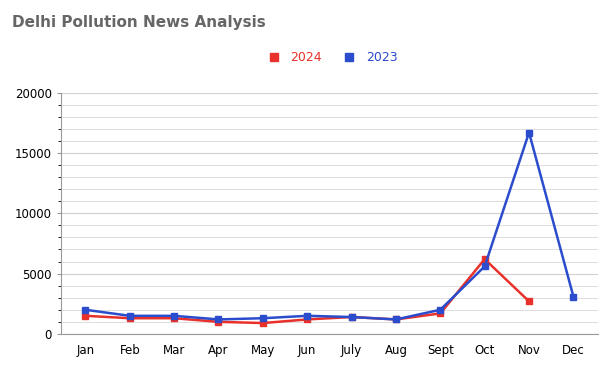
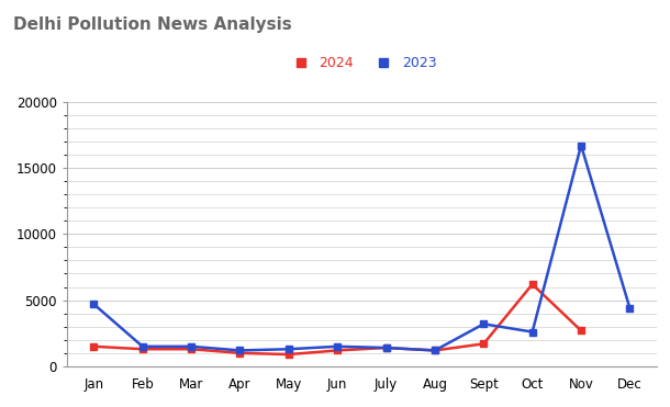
2023/Jan: 2000 -> 4700
2023/Sept: 2000 -> 3200
2023/Oct: 5600 -> 2600
2023/Dec: 3100 -> 4400
